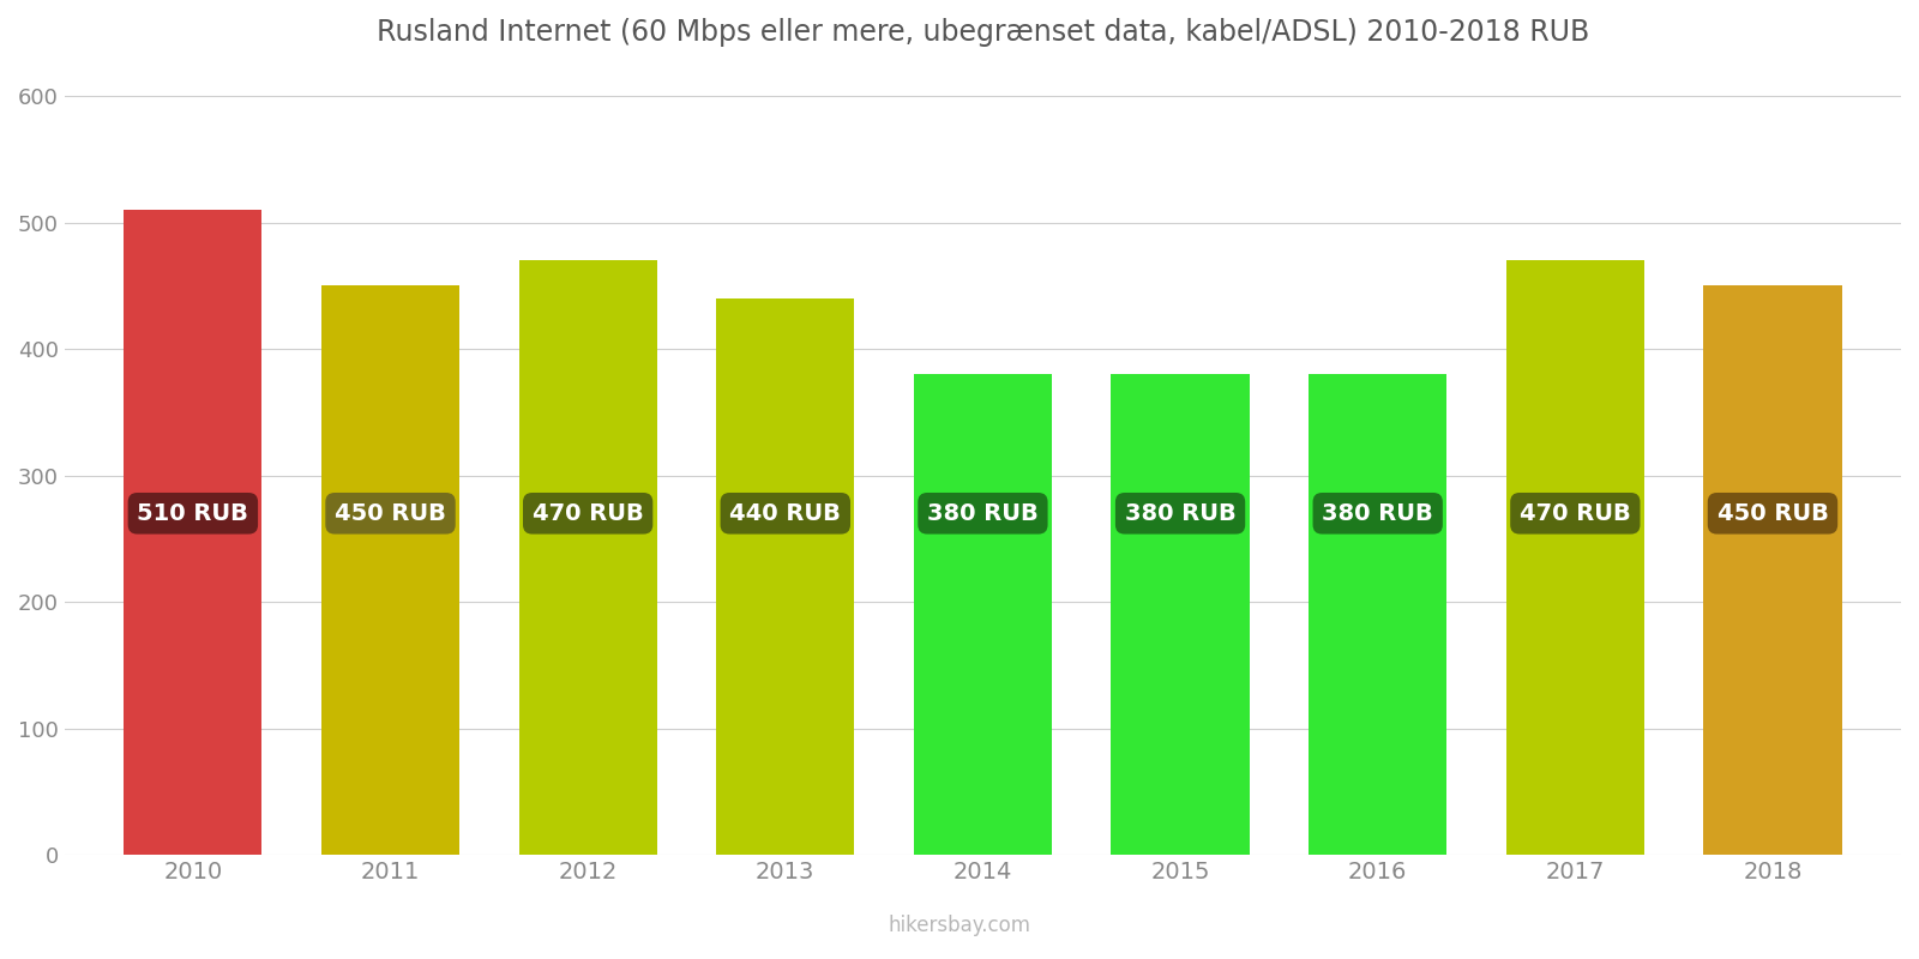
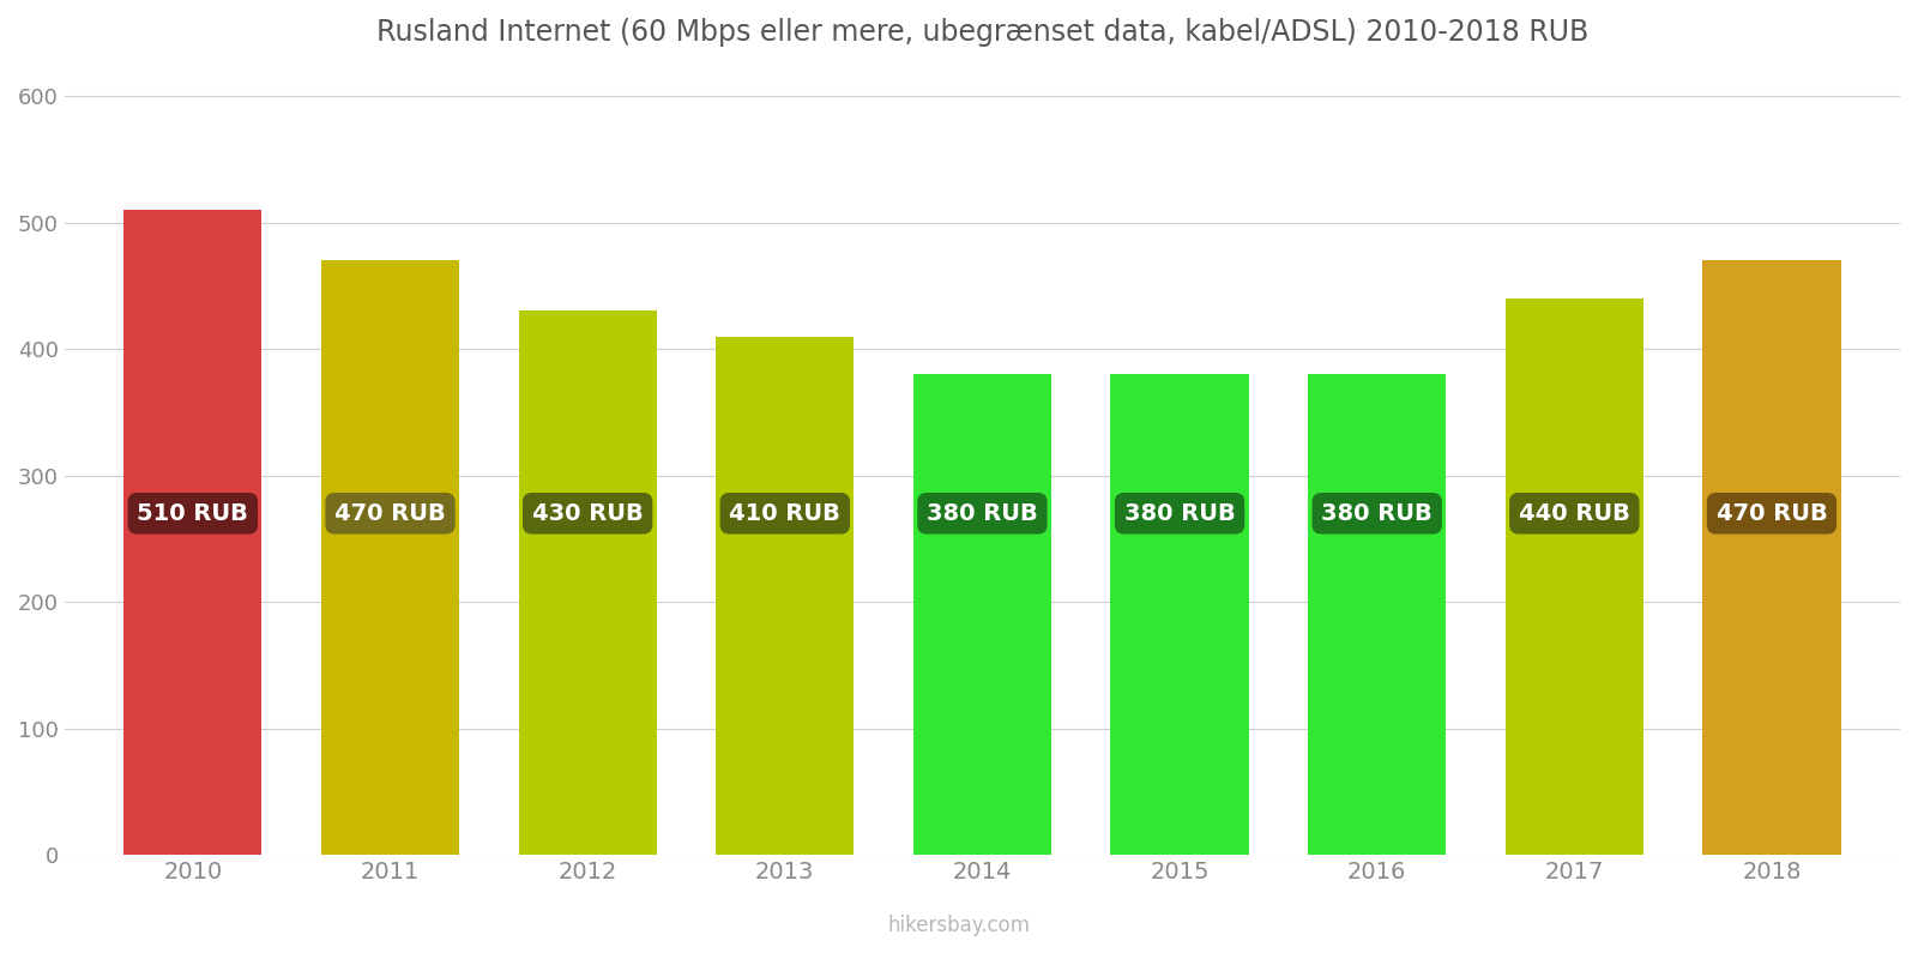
2011: 450 -> 470
2012: 470 -> 430
2013: 440 -> 410
2017: 470 -> 440
2018: 450 -> 470
